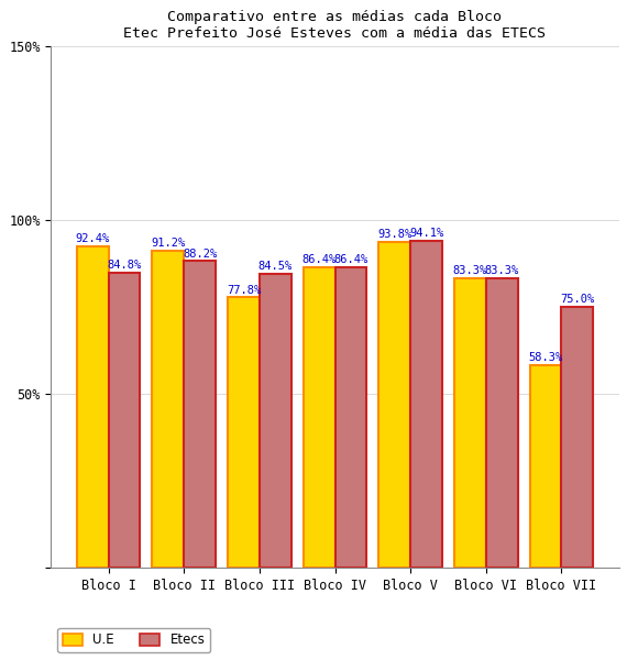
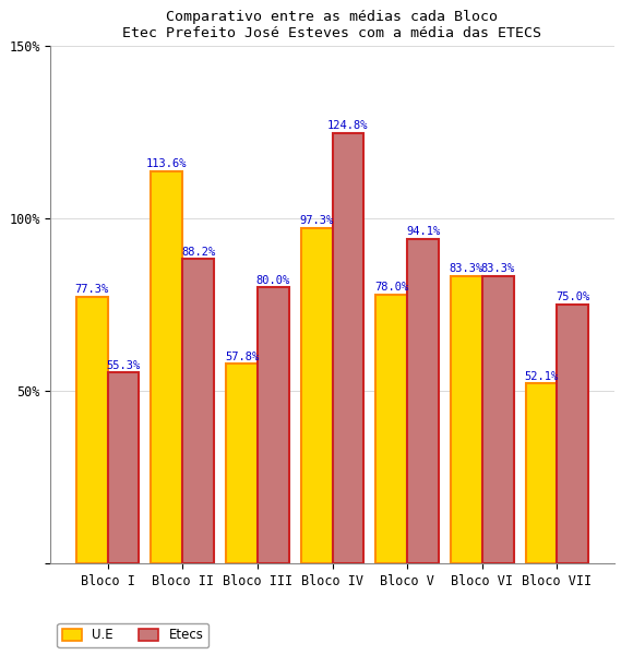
U.E/Bloco I: 92.4% -> 77.3%
Etecs/Bloco I: 84.8% -> 55.3%
U.E/Bloco II: 91.2% -> 113.6%
U.E/Bloco III: 77.8% -> 57.8%
Etecs/Bloco III: 84.5% -> 80.0%
U.E/Bloco IV: 86.4% -> 97.3%
Etecs/Bloco IV: 86.4% -> 124.8%
U.E/Bloco V: 93.8% -> 78.0%
U.E/Bloco VII: 58.3% -> 52.1%
